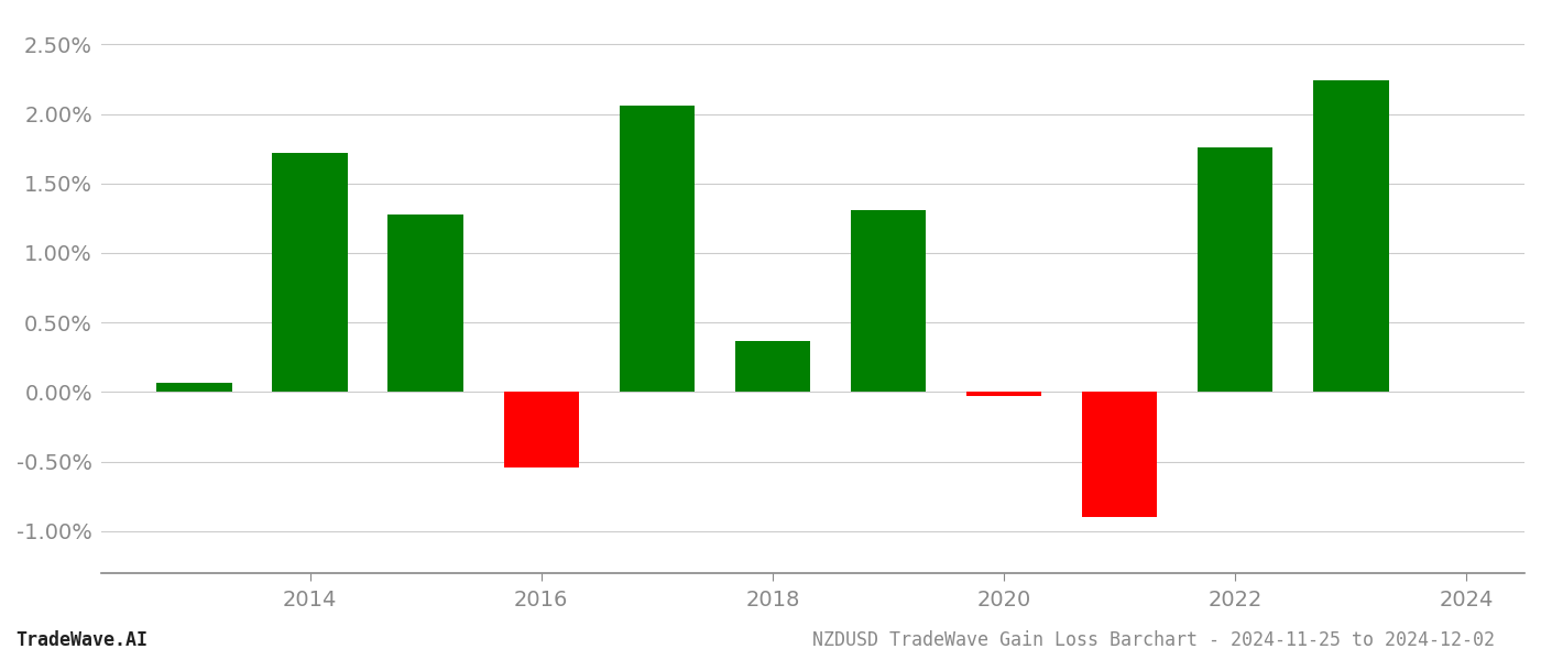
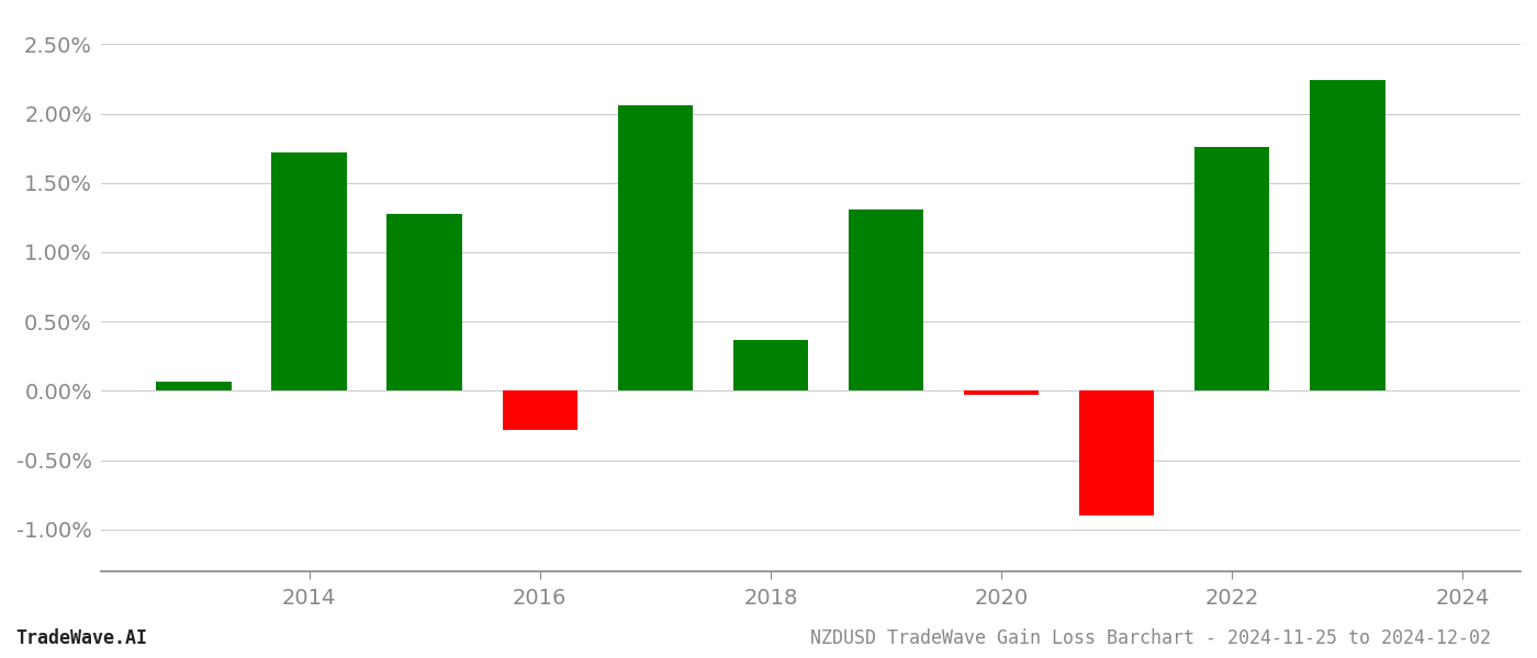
2016: -0.54% -> -0.28%
